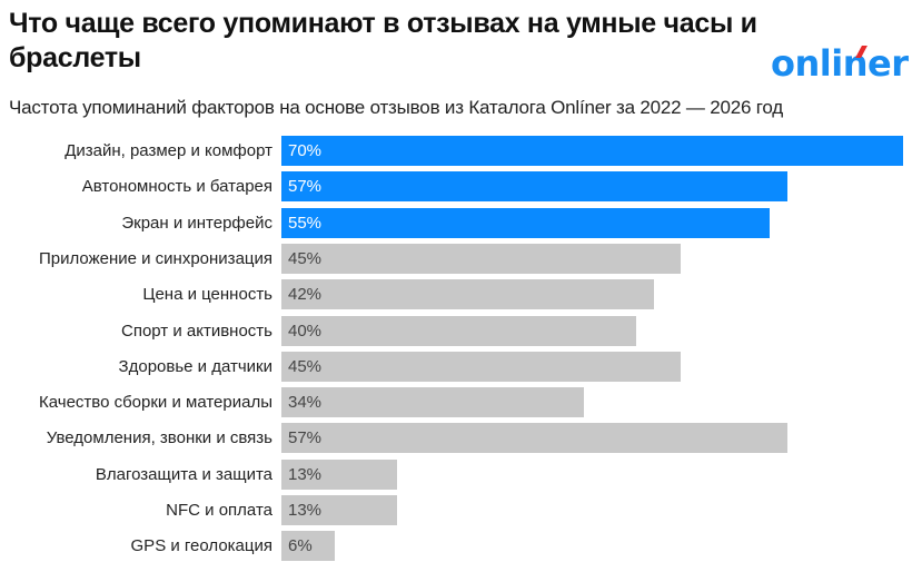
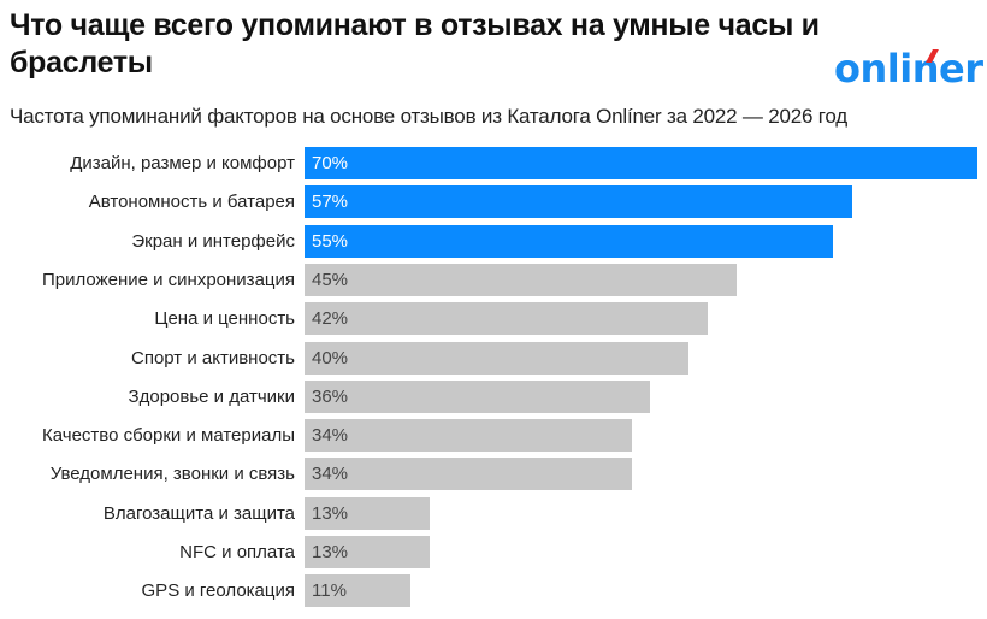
Здоровье и датчики: 45% -> 36%
Уведомления, звонки и связь: 57% -> 34%
GPS и геолокация: 6% -> 11%
